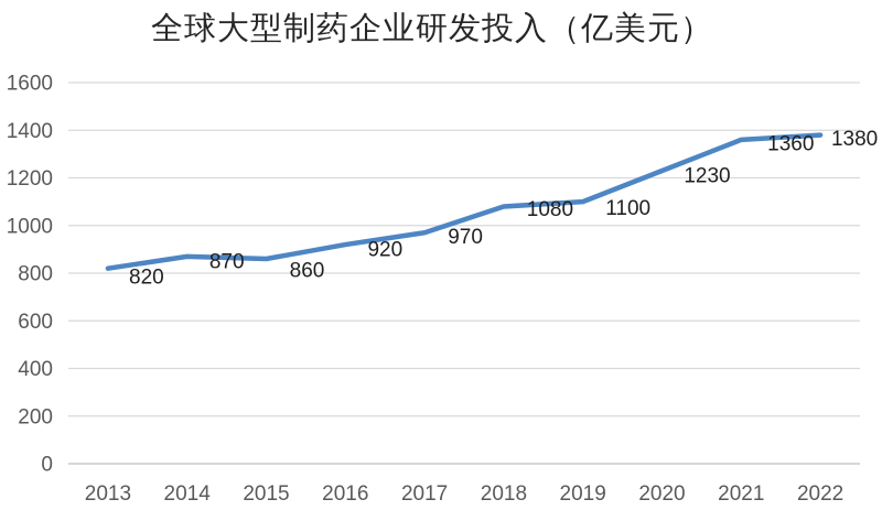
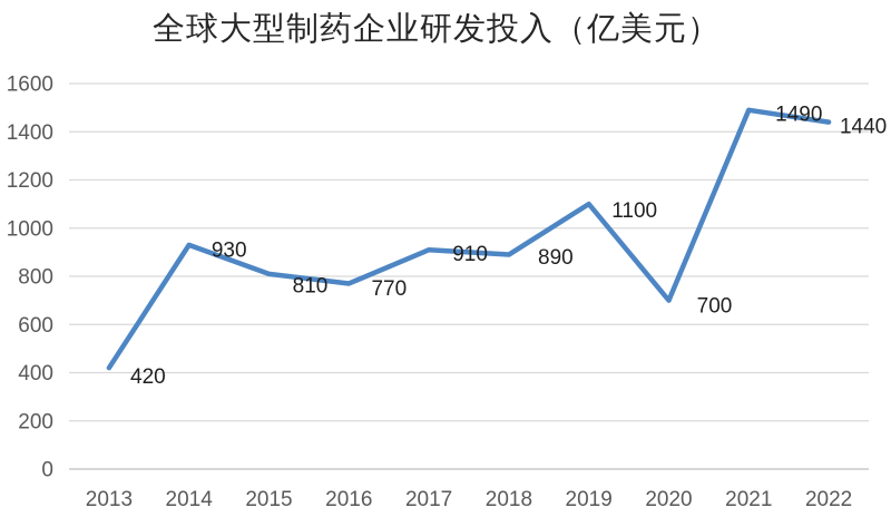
2013: 820 -> 420
2014: 870 -> 930
2015: 860 -> 810
2016: 920 -> 770
2017: 970 -> 910
2018: 1080 -> 890
2020: 1230 -> 700
2021: 1360 -> 1490
2022: 1380 -> 1440
